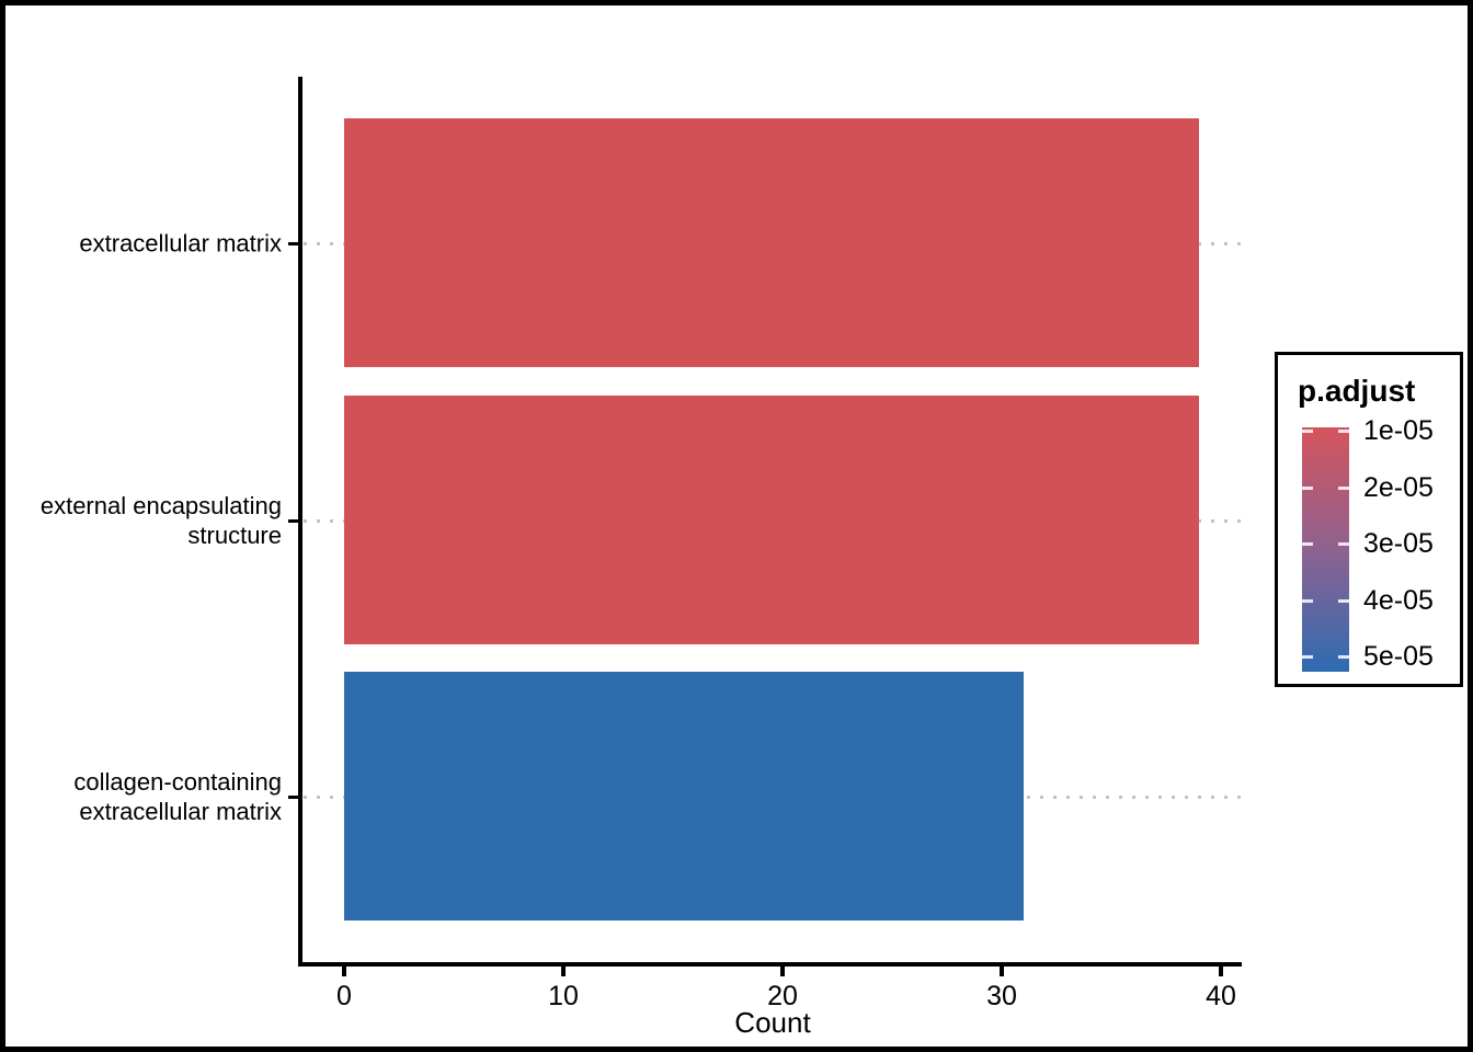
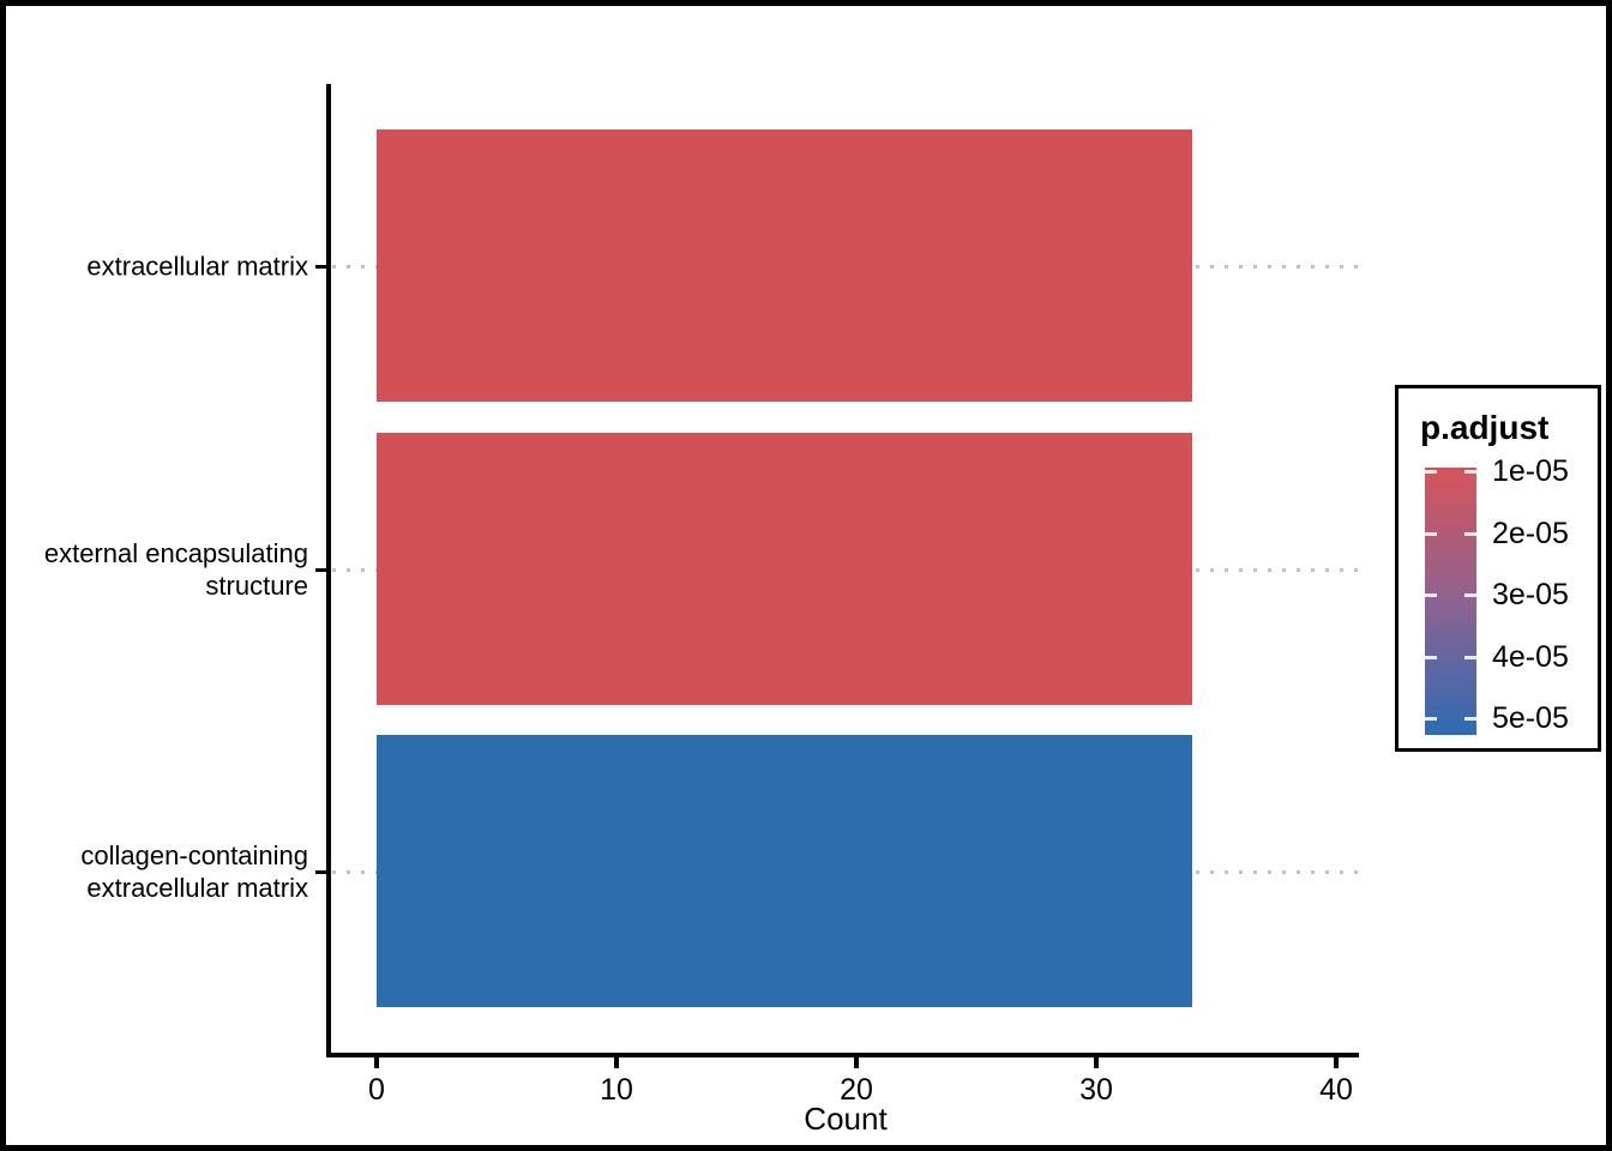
extracellular matrix: 39 -> 34
external encapsulating structure: 39 -> 34
collagen-containing extracellular matrix: 31 -> 34
